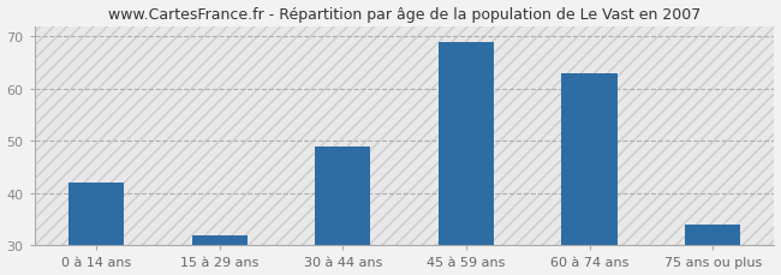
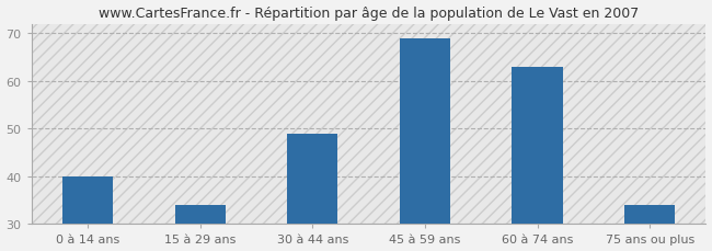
0 à 14 ans: 42 -> 40
15 à 29 ans: 32 -> 34
